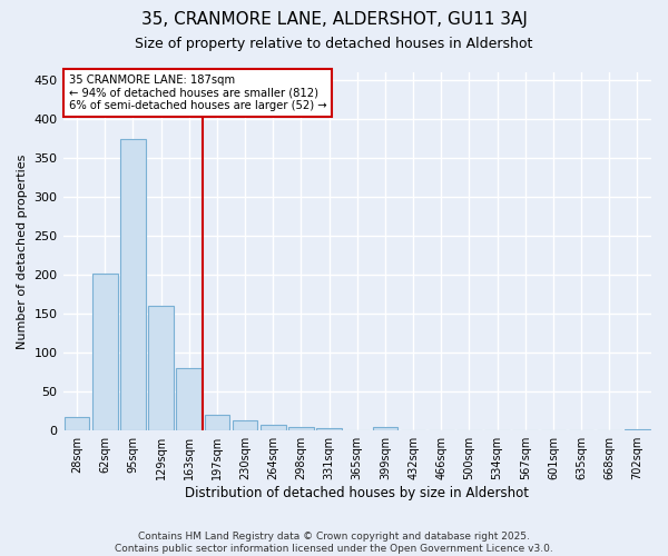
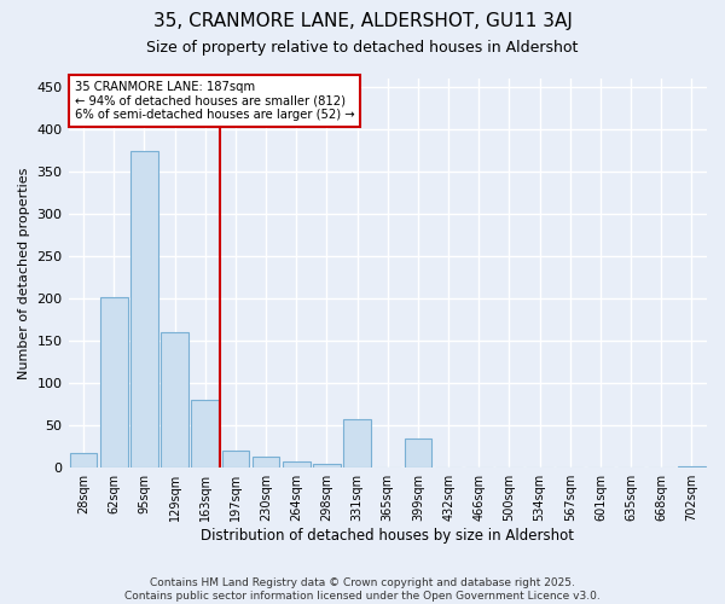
331sqm: 3 -> 58
399sqm: 4 -> 34
